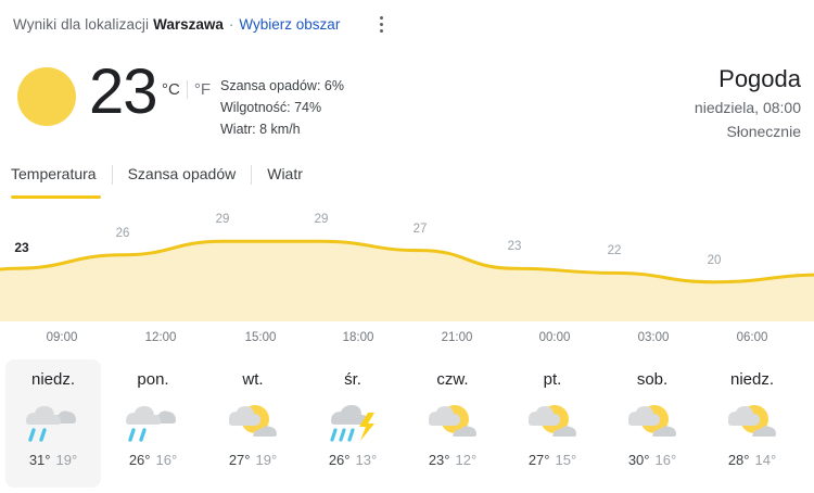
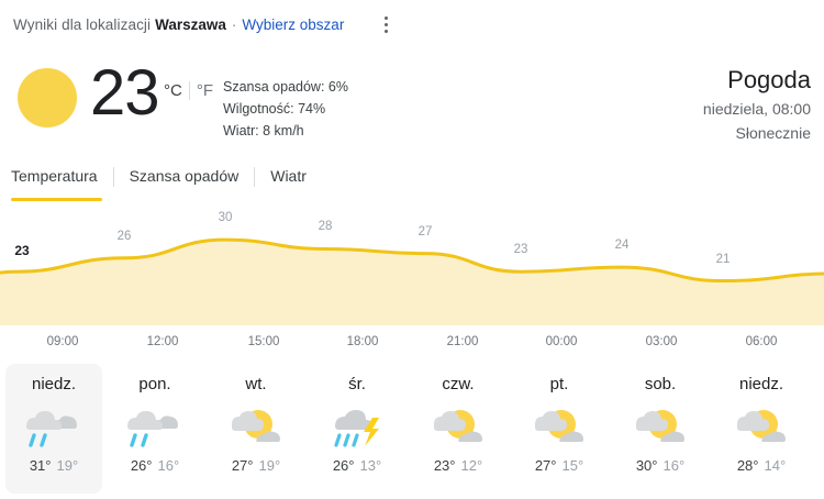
15:00: 29 -> 30
18:00: 29 -> 28
03:00: 22 -> 24
06:00: 20 -> 21
